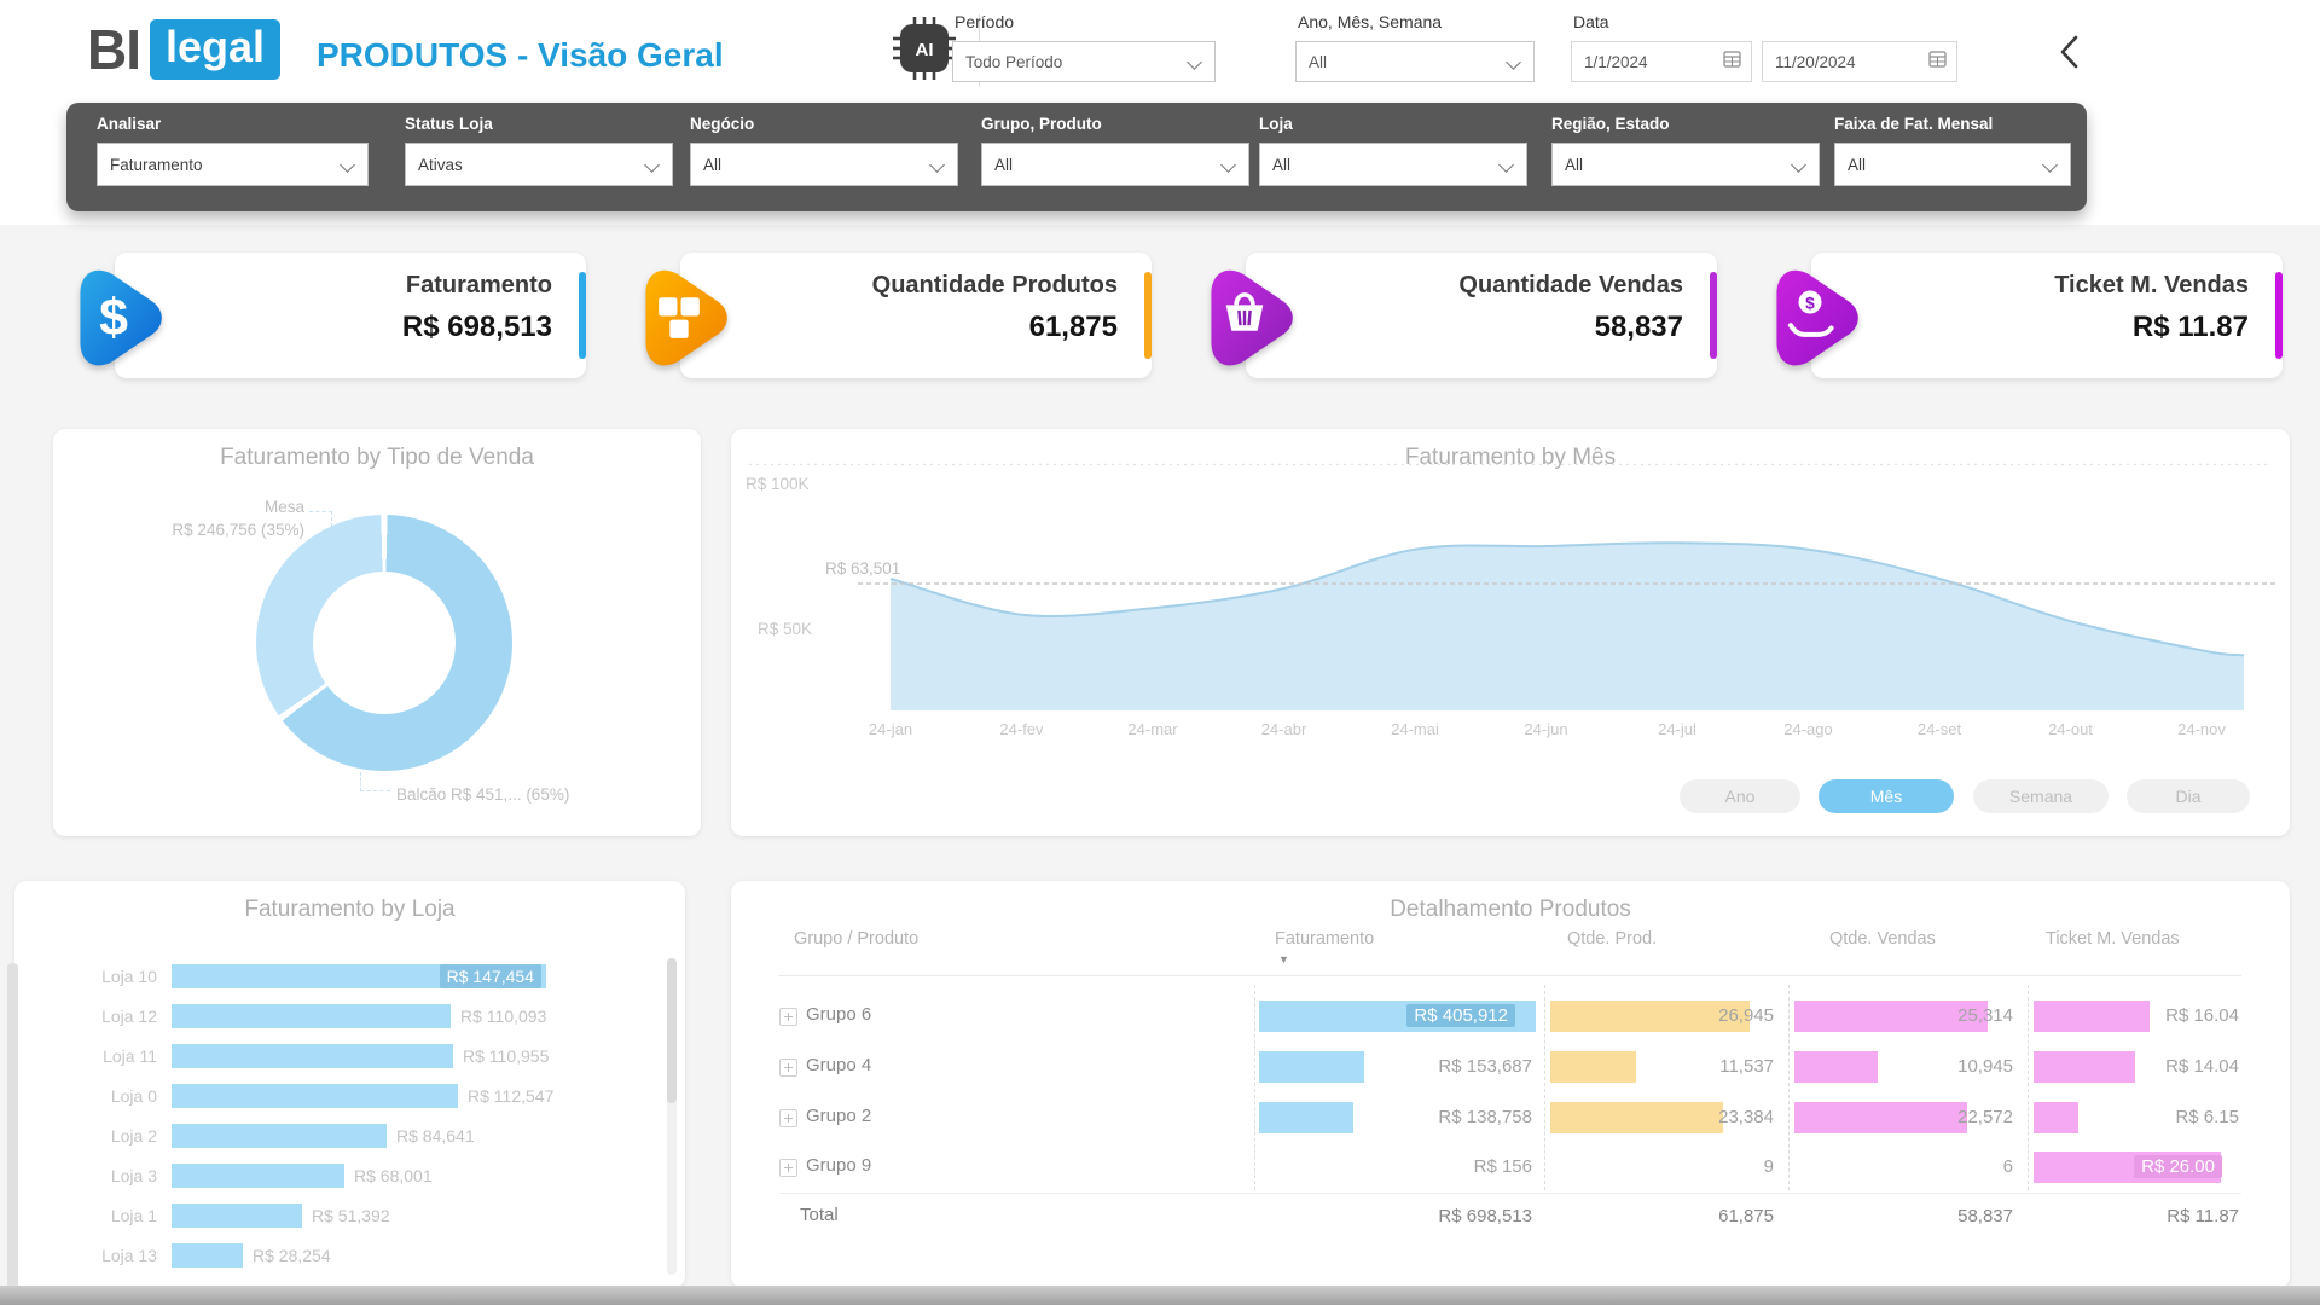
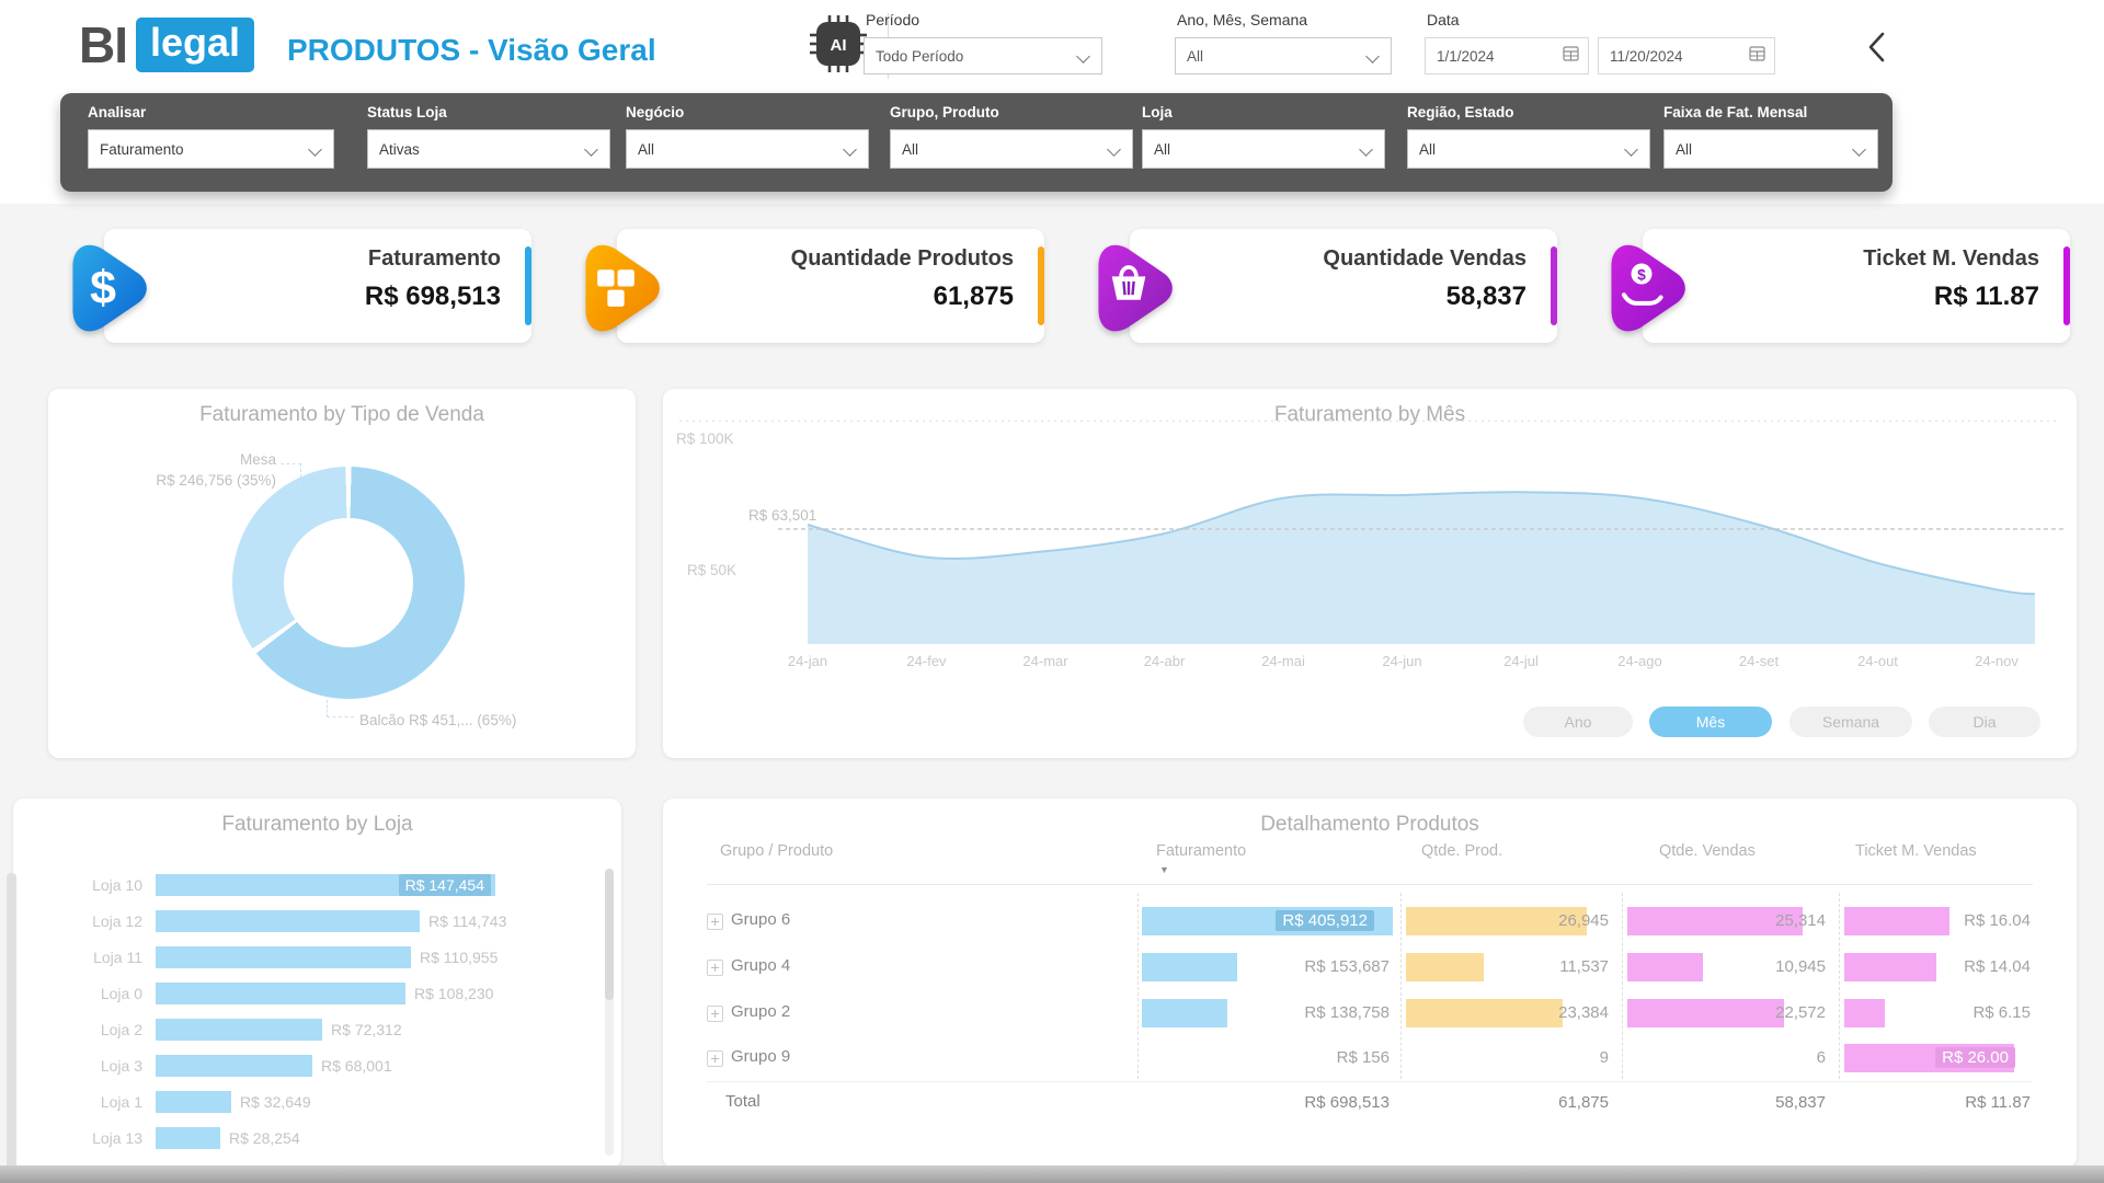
Faturamento by Loja/Loja 12: 110,093 -> 114,743
Faturamento by Loja/Loja 0: 112,547 -> 108,230
Faturamento by Loja/Loja 2: 84,641 -> 72,312
Faturamento by Loja/Loja 1: 51,392 -> 32,649
